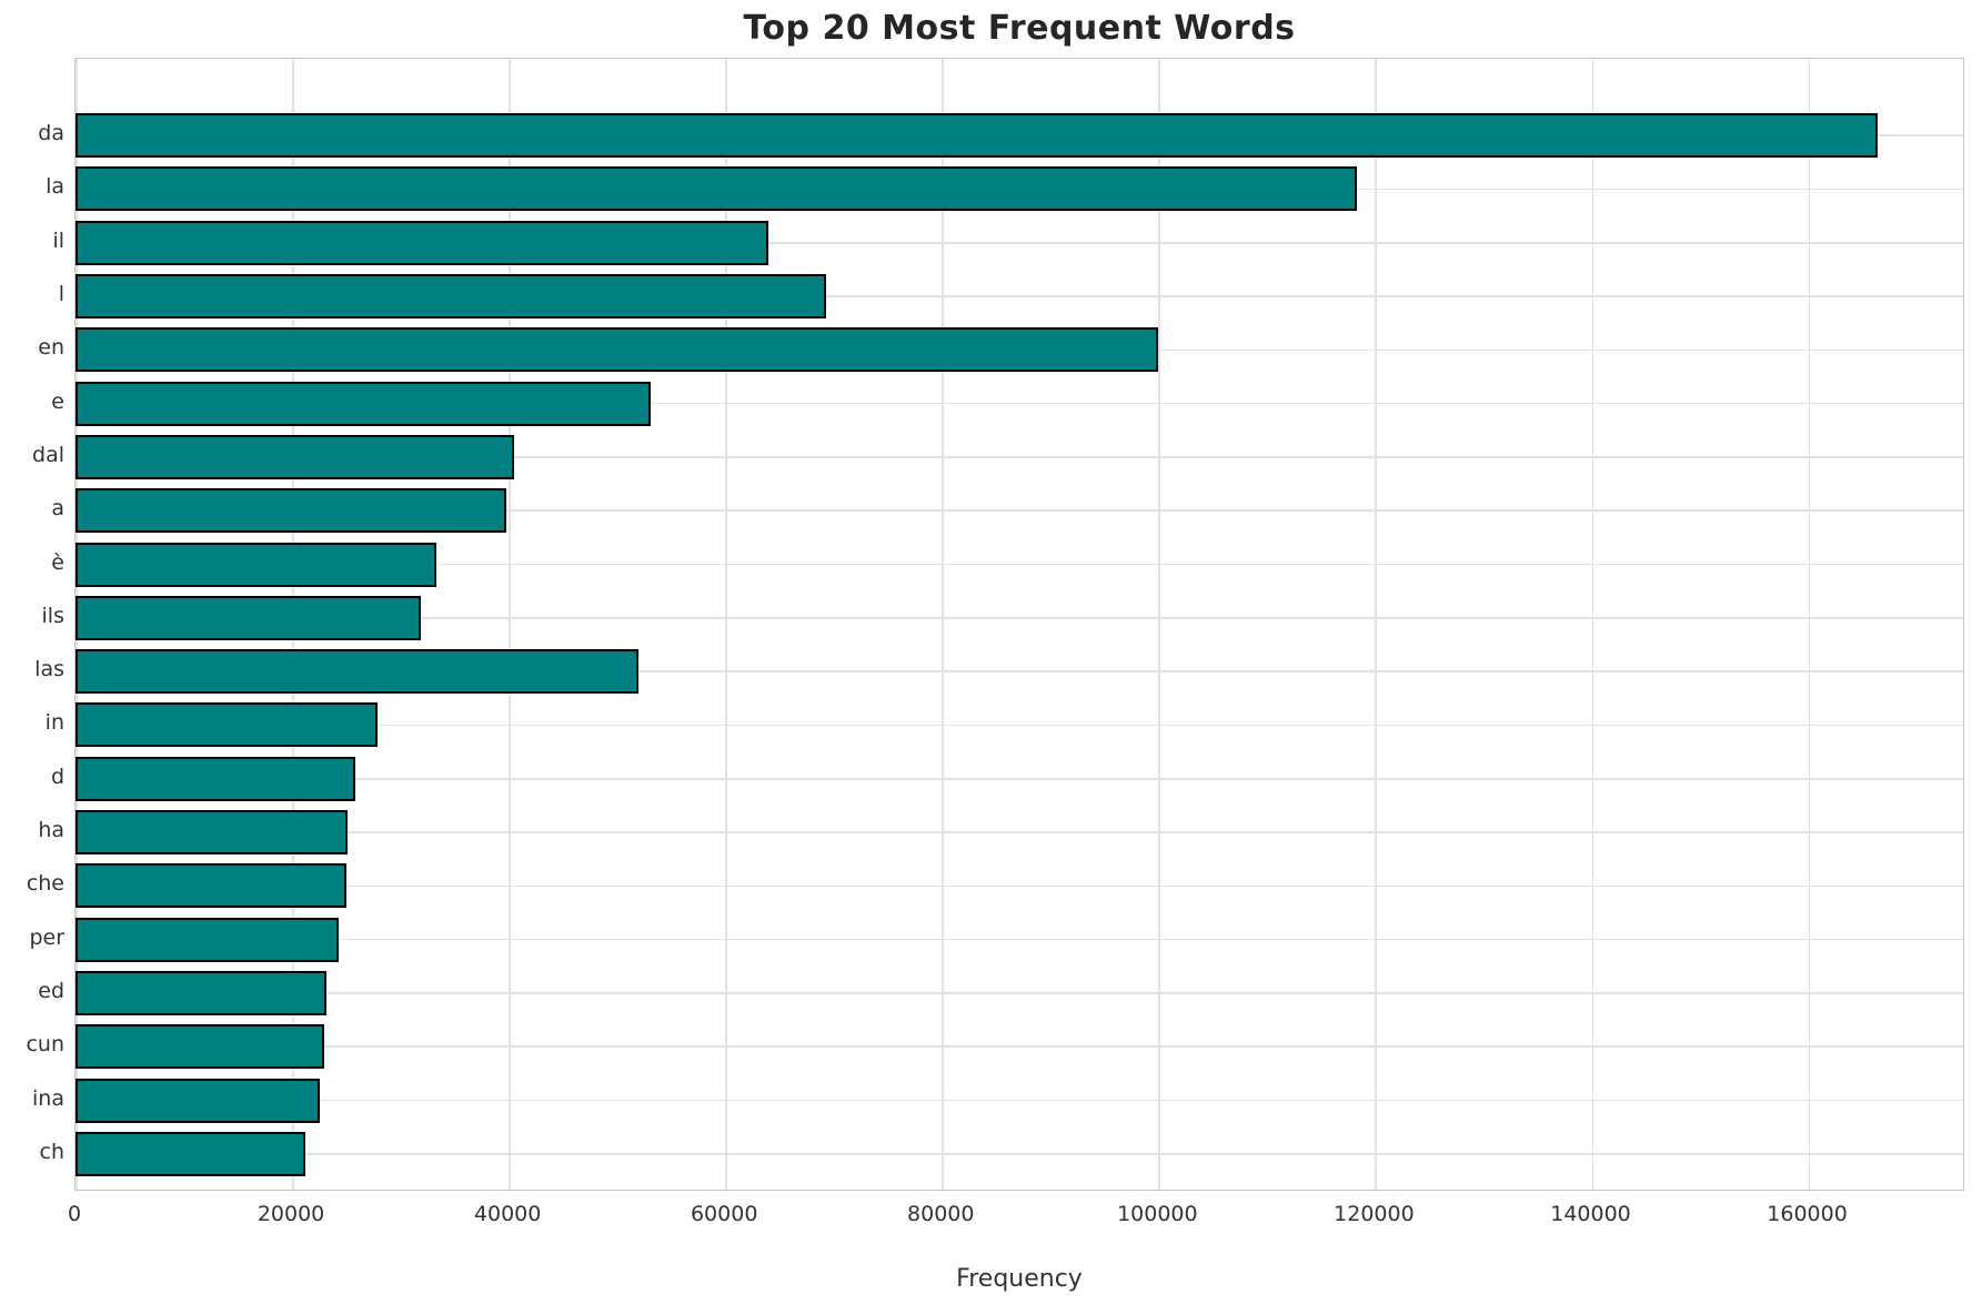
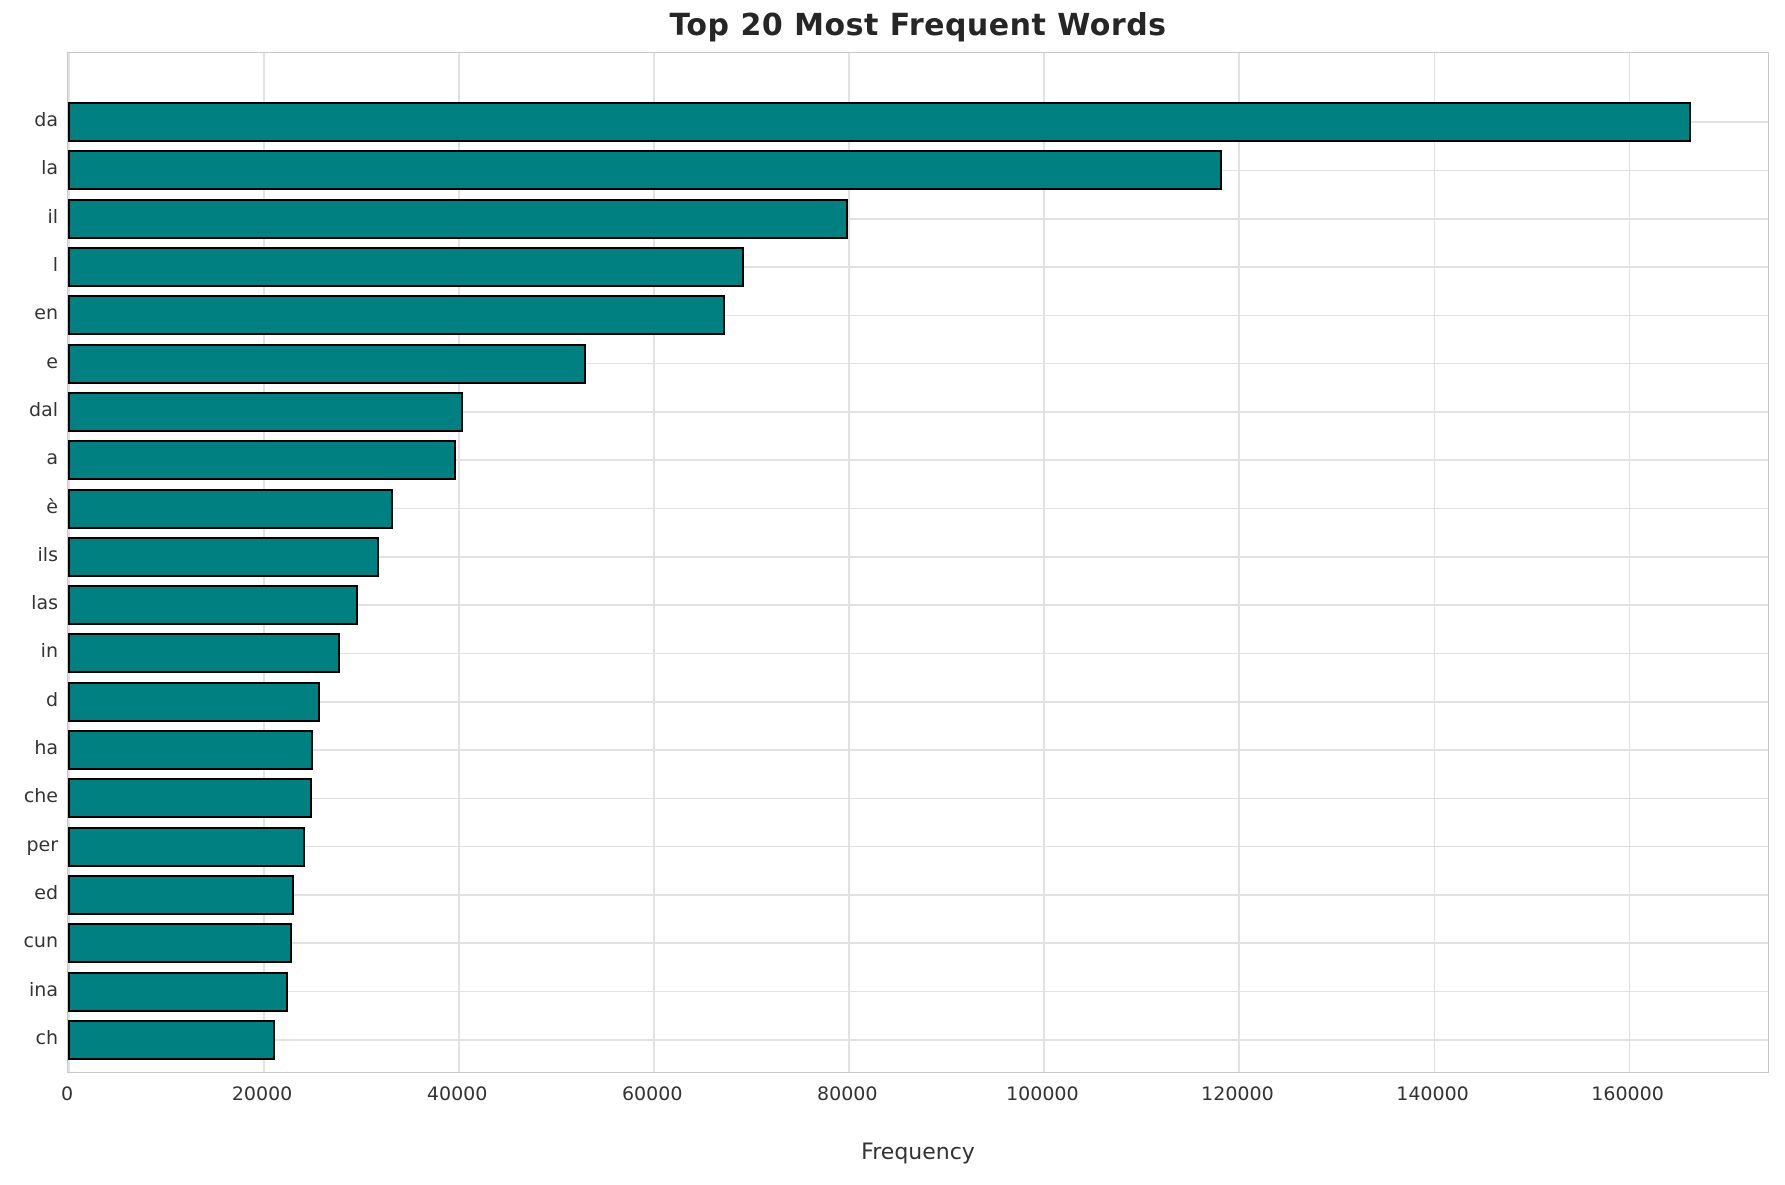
il: 64000 -> 80000
en: 100000 -> 67000
las: 52000 -> 30000
